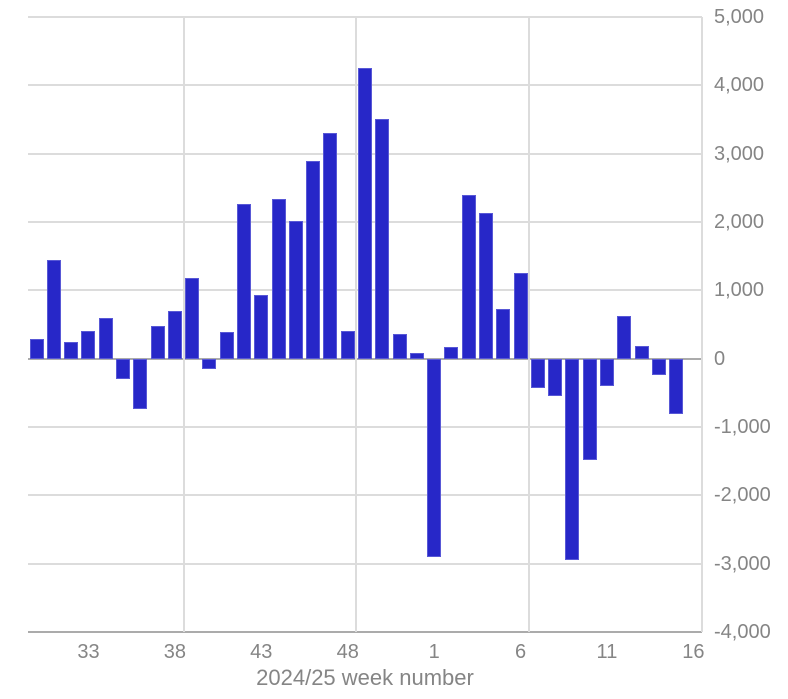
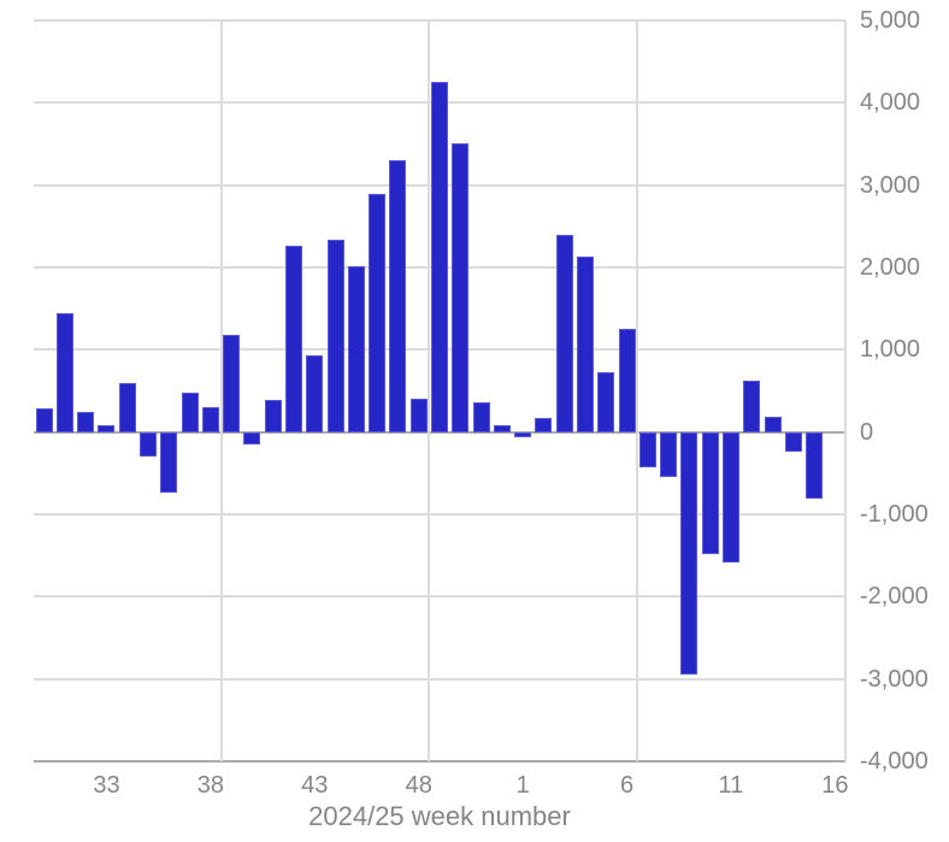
33: 400 -> 100
38: 700 -> 300
1: -2900 -> -100
11: -400 -> -1600
